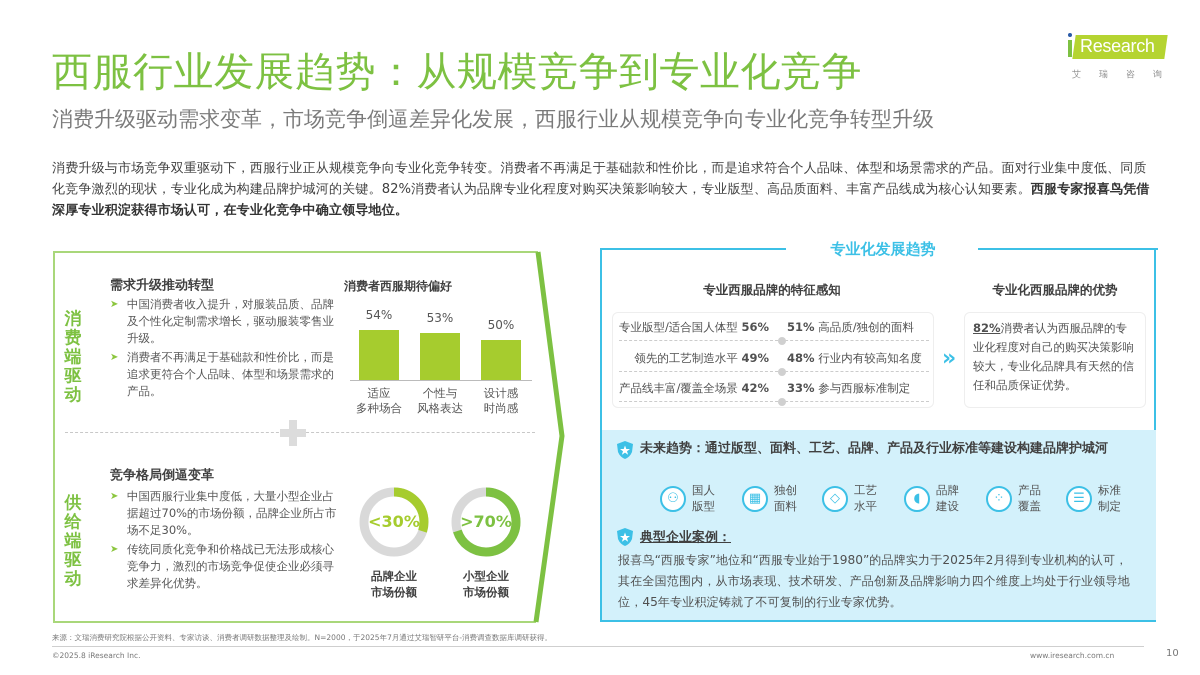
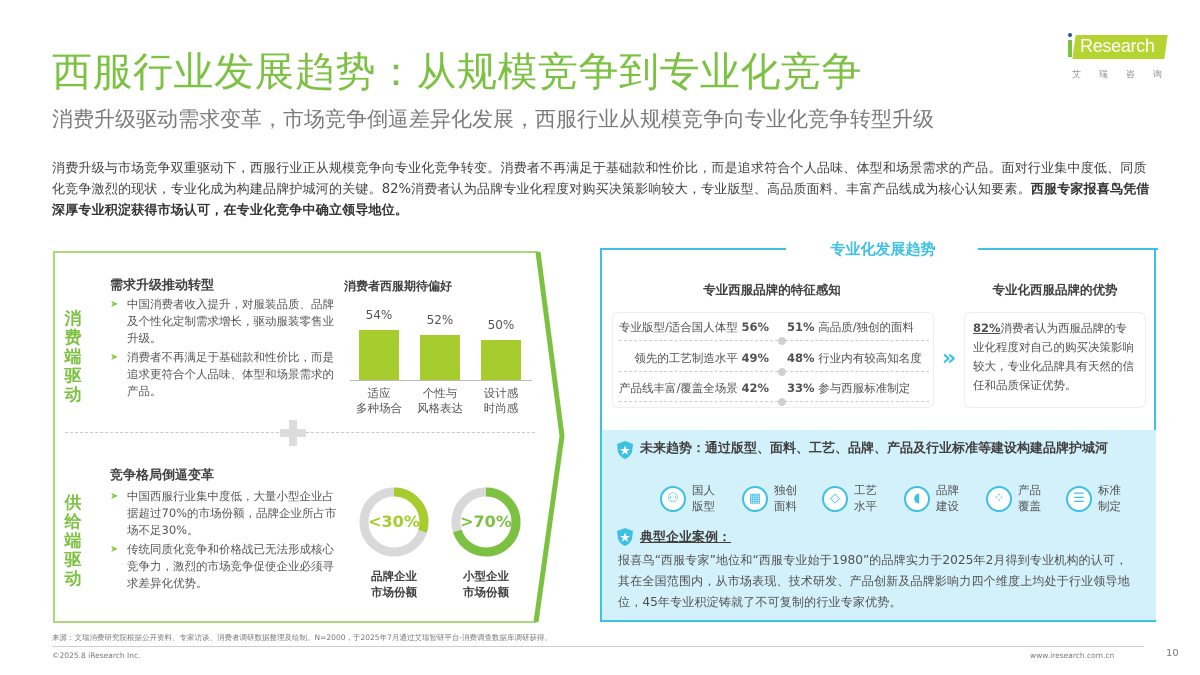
个性与风格表达: 53% -> 52%
